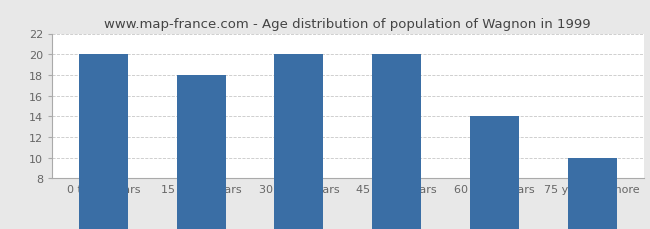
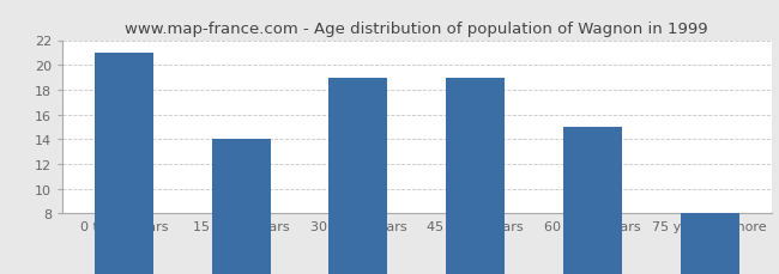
0 to 14 years: 20 -> 21
15 to 29 years: 18 -> 14
30 to 44 years: 20 -> 19
45 to 59 years: 20 -> 19
60 to 74 years: 14 -> 15
75 years or more: 10 -> 8
